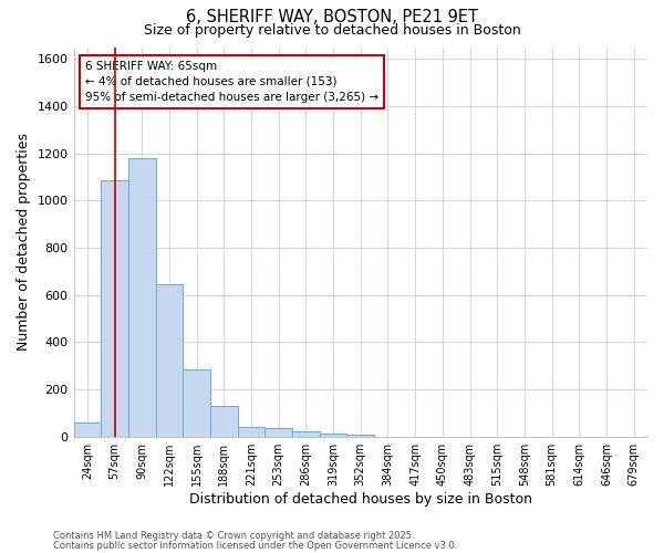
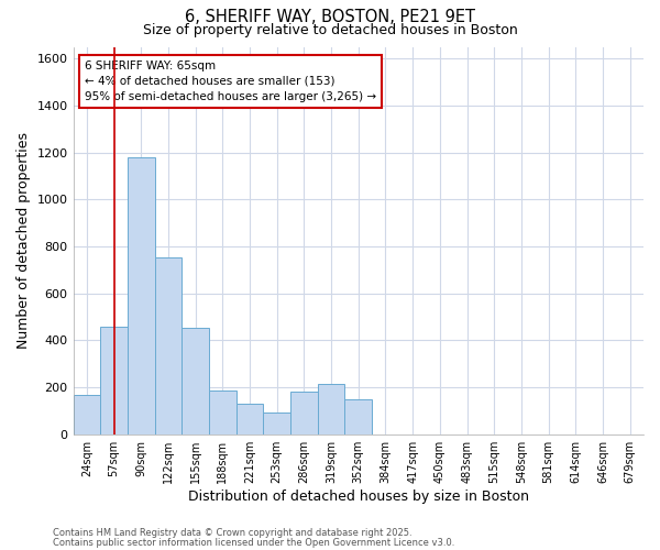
24sqm: 60 -> 165
57sqm: 1085 -> 460
122sqm: 645 -> 755
155sqm: 285 -> 455
188sqm: 130 -> 185
221sqm: 40 -> 130
253sqm: 35 -> 90
286sqm: 20 -> 180
319sqm: 12 -> 215
352sqm: 10 -> 150
